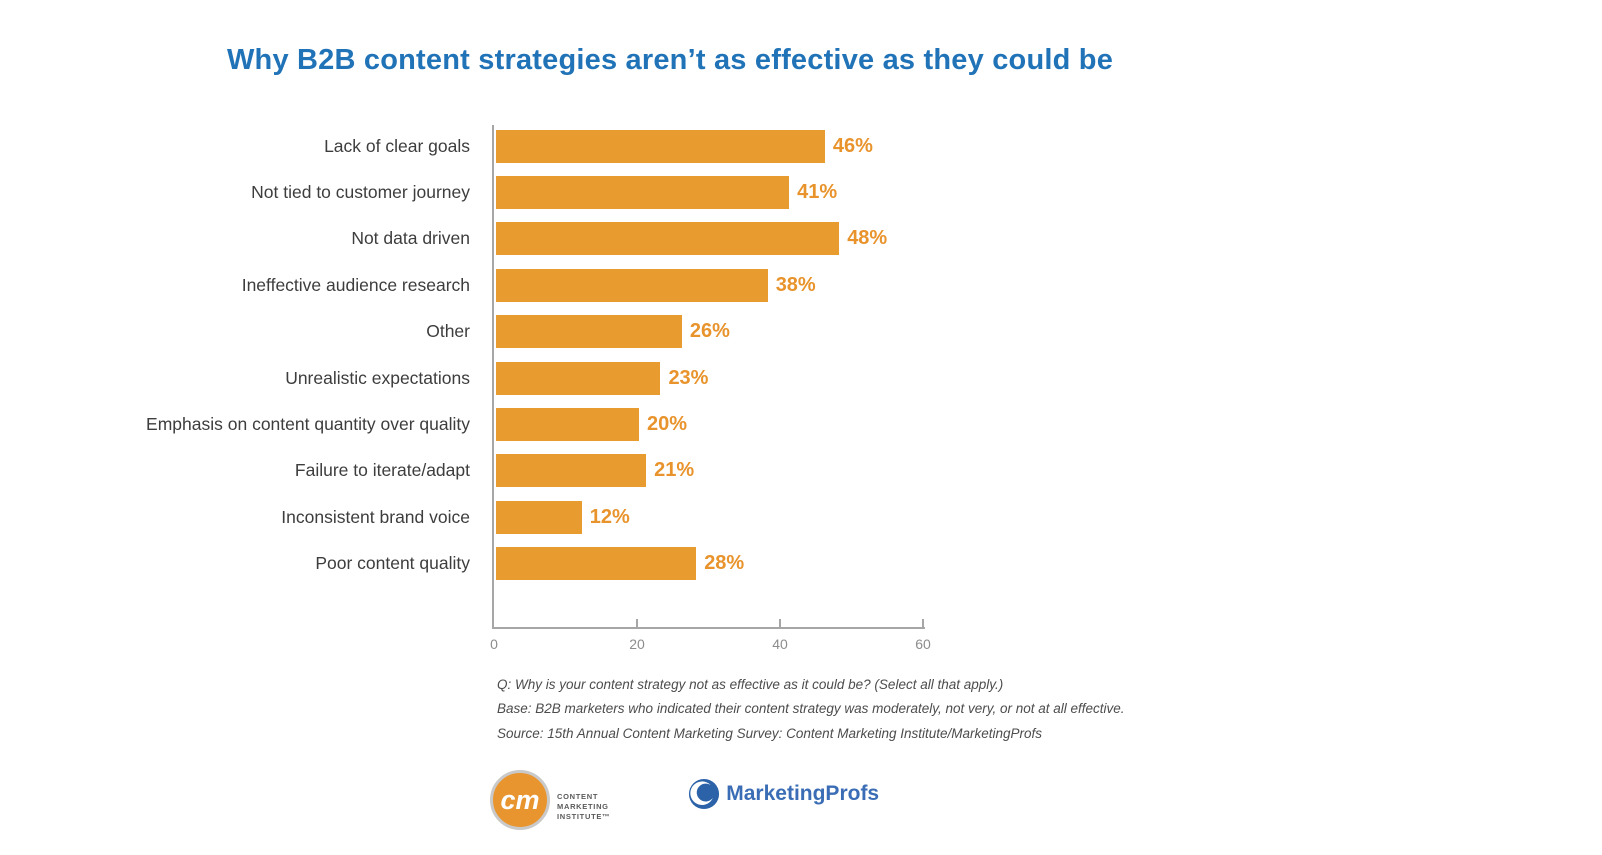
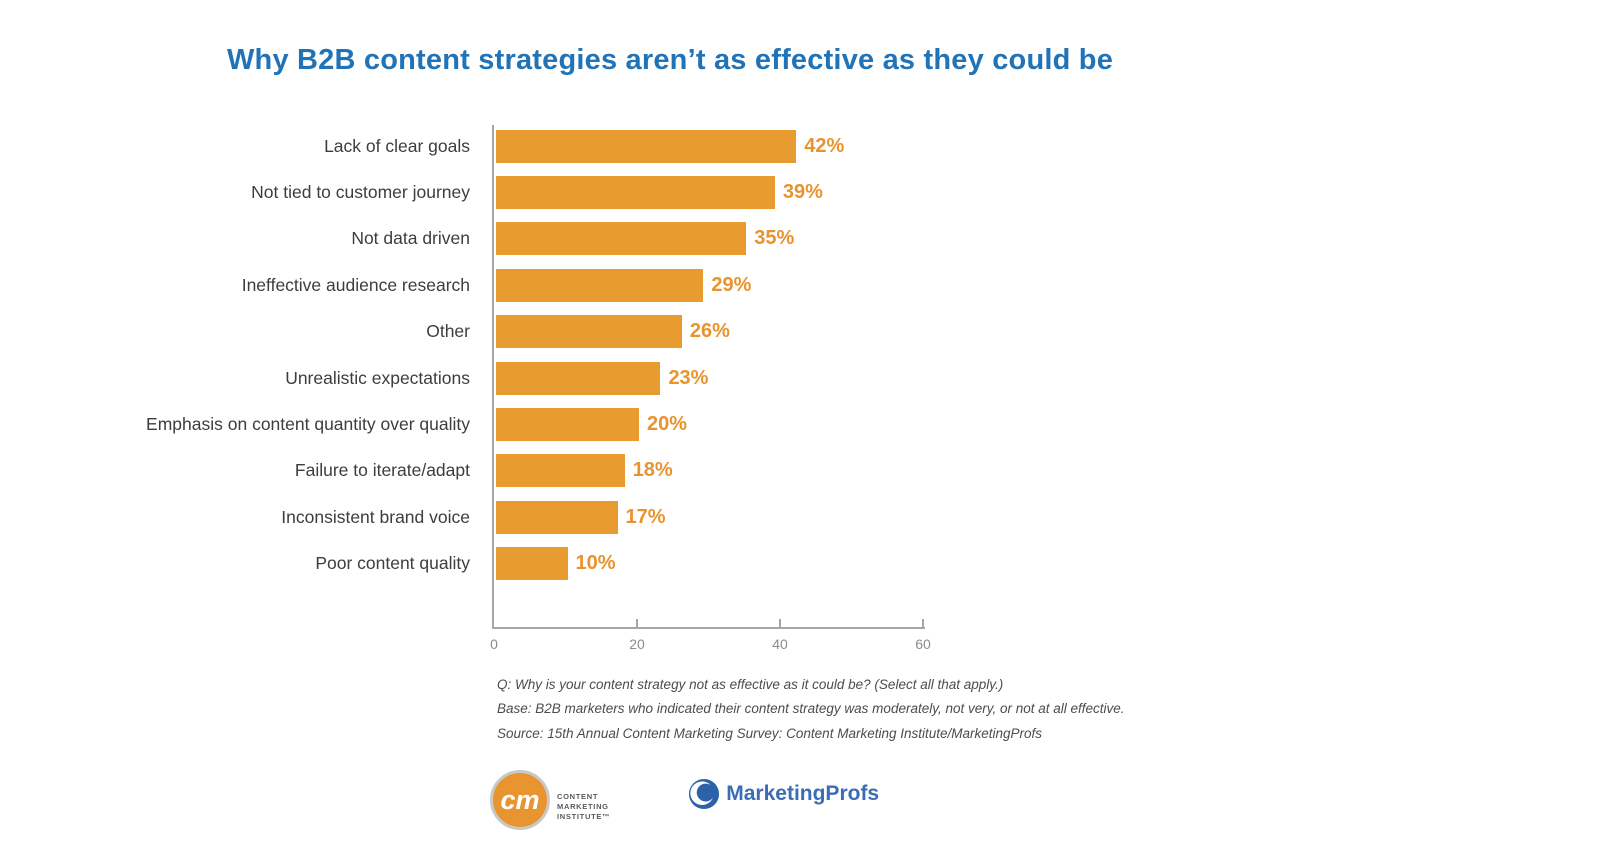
Lack of clear goals: 46% -> 42%
Not tied to customer journey: 41% -> 39%
Not data driven: 48% -> 35%
Ineffective audience research: 38% -> 29%
Failure to iterate/adapt: 21% -> 18%
Inconsistent brand voice: 12% -> 17%
Poor content quality: 28% -> 10%
